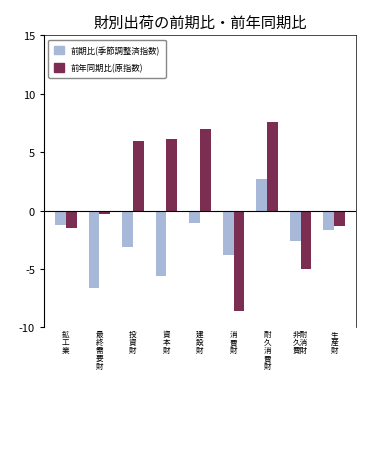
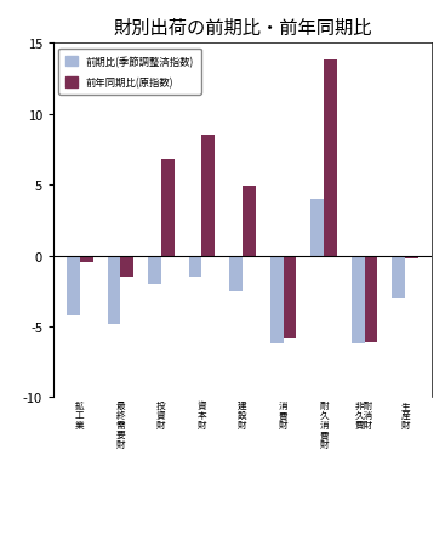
前期比(季節調整済指数)/鉱 工 業: -1.2 -> -4.2
前年同期比(原指数)/鉱 工 業: -1.5 -> -0.5
前期比(季節調整済指数)/最 終 需 要 財: -6.6 -> -4.8
前年同期比(原指数)/最 終 需 要 財: -0.3 -> -1.5
前期比(季節調整済指数)/投 資 財: -3.1 -> -2.0
前年同期比(原指数)/投 資 財: 6.0 -> 6.8
前期比(季節調整済指数)/資 本 財: -5.6 -> -1.5
前年同期比(原指数)/資 本 財: 6.1 -> 8.5
前期比(季節調整済指数)/建 設 財: -1.1 -> -2.5
前年同期比(原指数)/建 設 財: 7.0 -> 4.9
前期比(季節調整済指数)/消 費 財: -3.8 -> -6.2
前年同期比(原指数)/消 費 財: -8.6 -> -5.9
前期比(季節調整済指数)/耐 久 消 費 財: 2.7 -> 4.0
前年同期比(原指数)/耐 久 消 費 財: 7.6 -> 13.8
前期比(季節調整済指数)/非耐 久消 費財: -2.6 -> -6.2
前年同期比(原指数)/非耐 久消 費財: -5.0 -> -6.1
前期比(季節調整済指数)/生 産 財: -1.7 -> -3.0
前年同期比(原指数)/生 産 財: -1.3 -> -0.2
